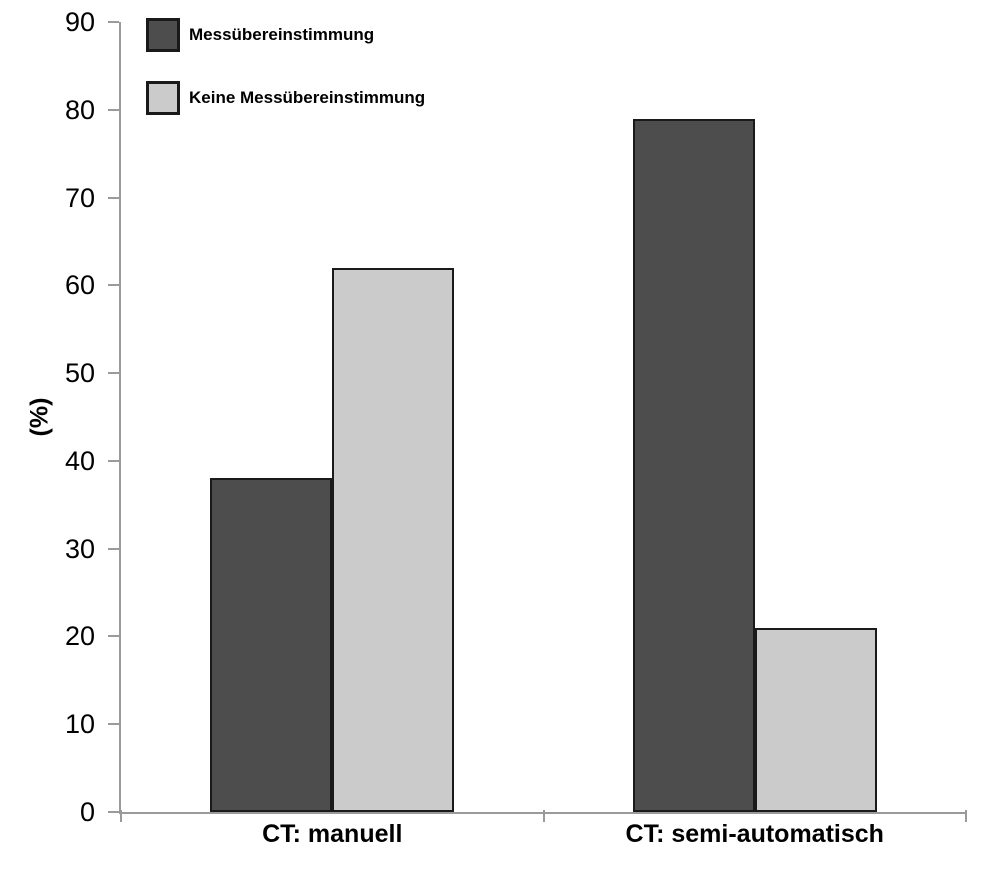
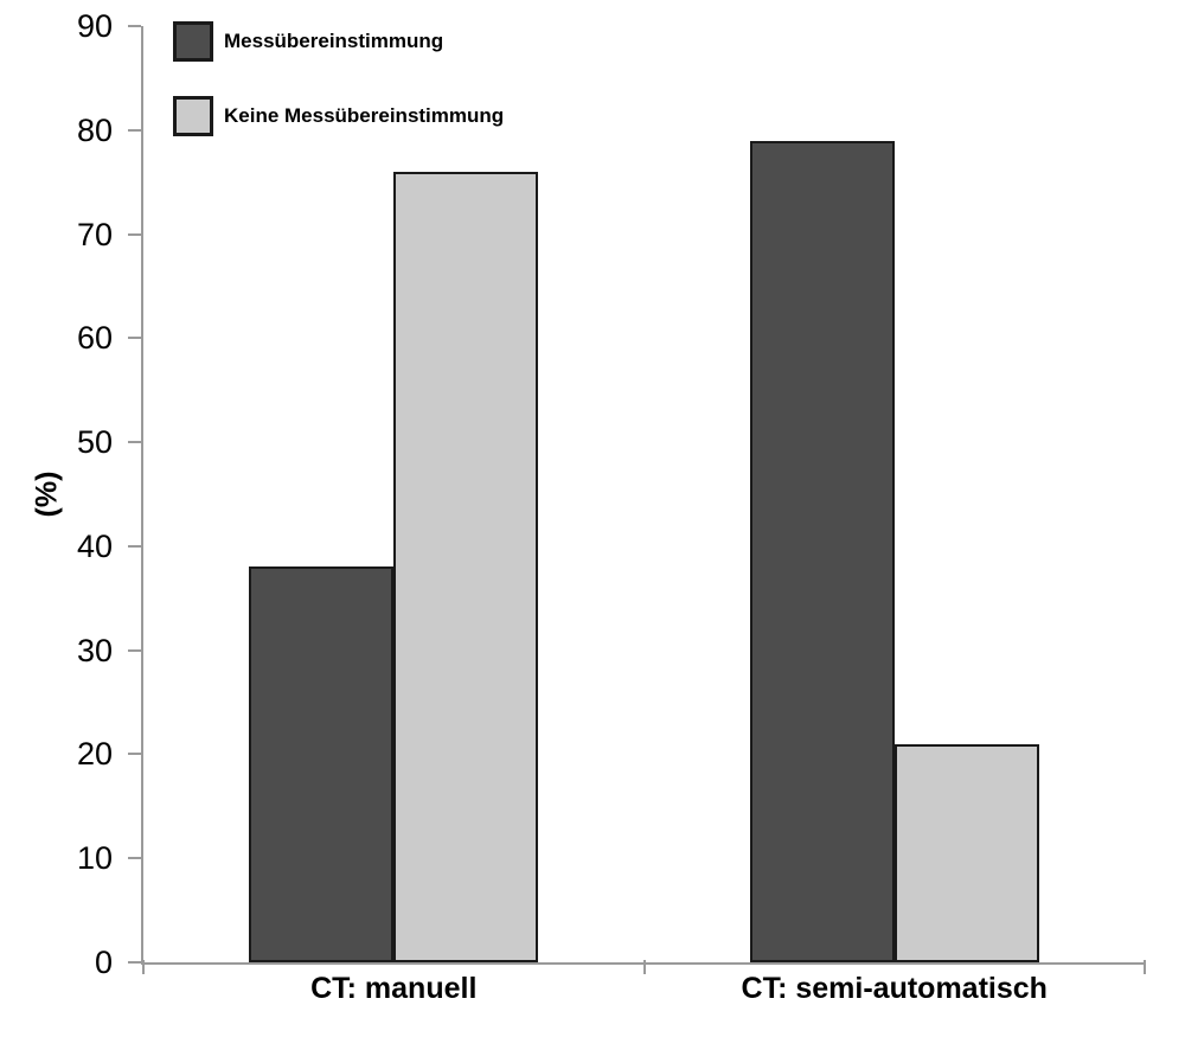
Keine Messübereinstimmung/CT: manuell: 62 -> 76
